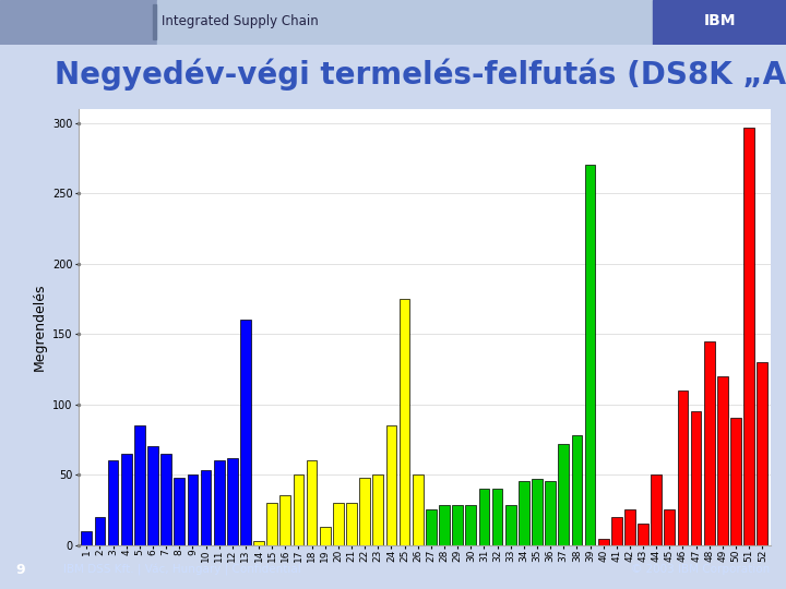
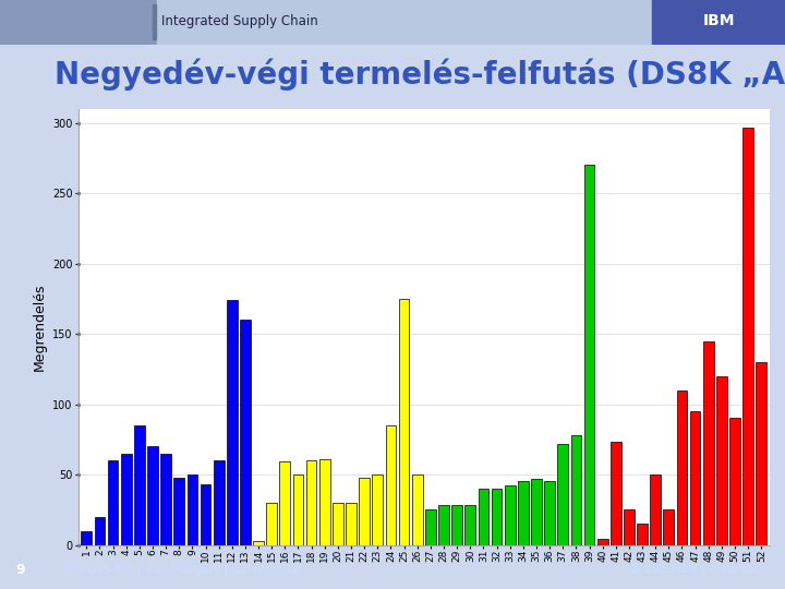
10: 53 -> 43
12: 62 -> 174
16: 35 -> 59
19: 13 -> 61
33: 28 -> 42
41: 20 -> 73
